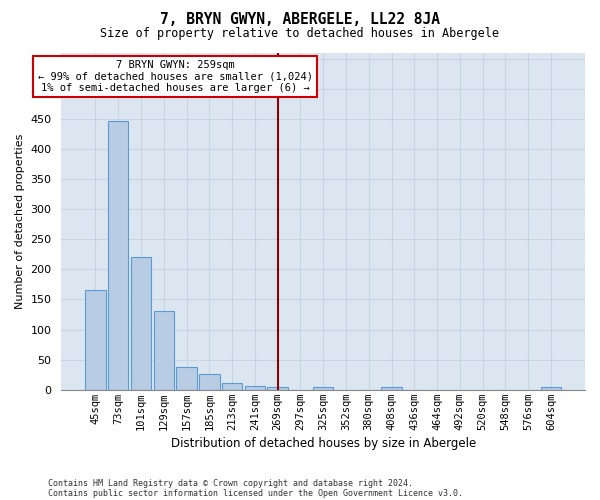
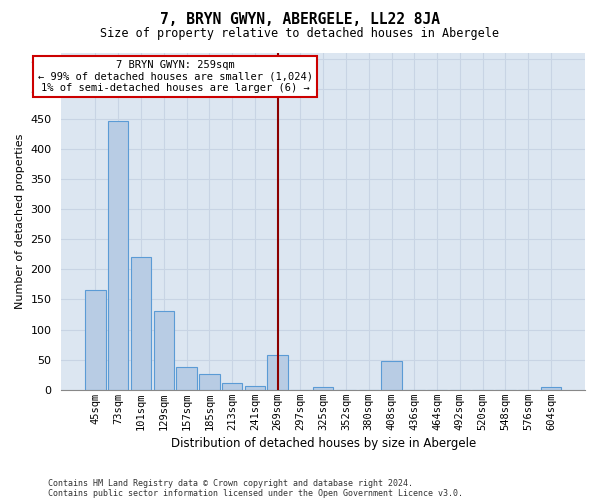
269sqm: 4 -> 58
408sqm: 4 -> 48
